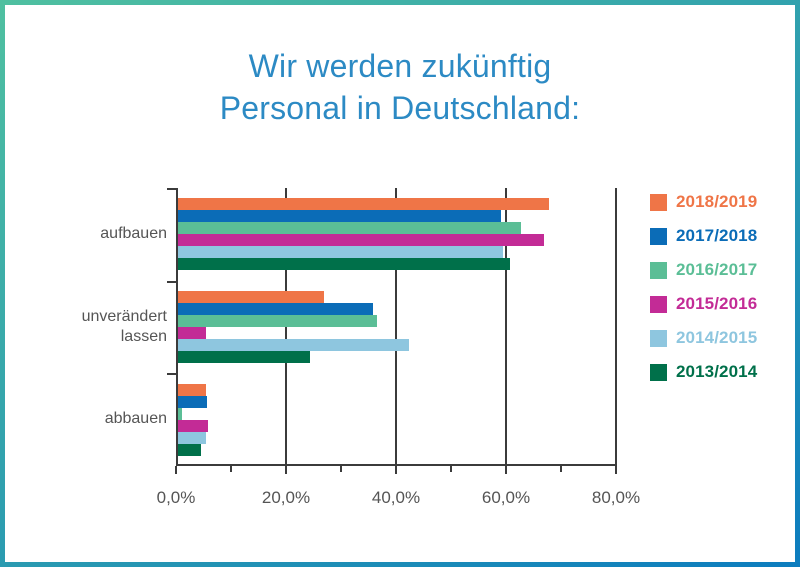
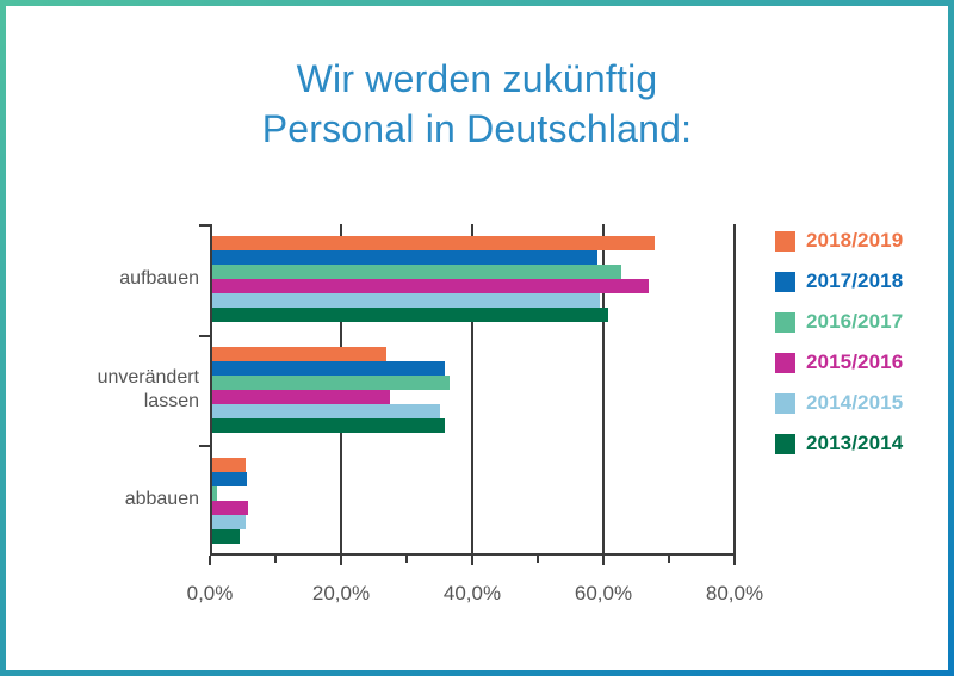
2015/2016/unverändert lassen: 5% -> 27%
2014/2015/unverändert lassen: 42% -> 35%
2013/2014/unverändert lassen: 24% -> 36%
